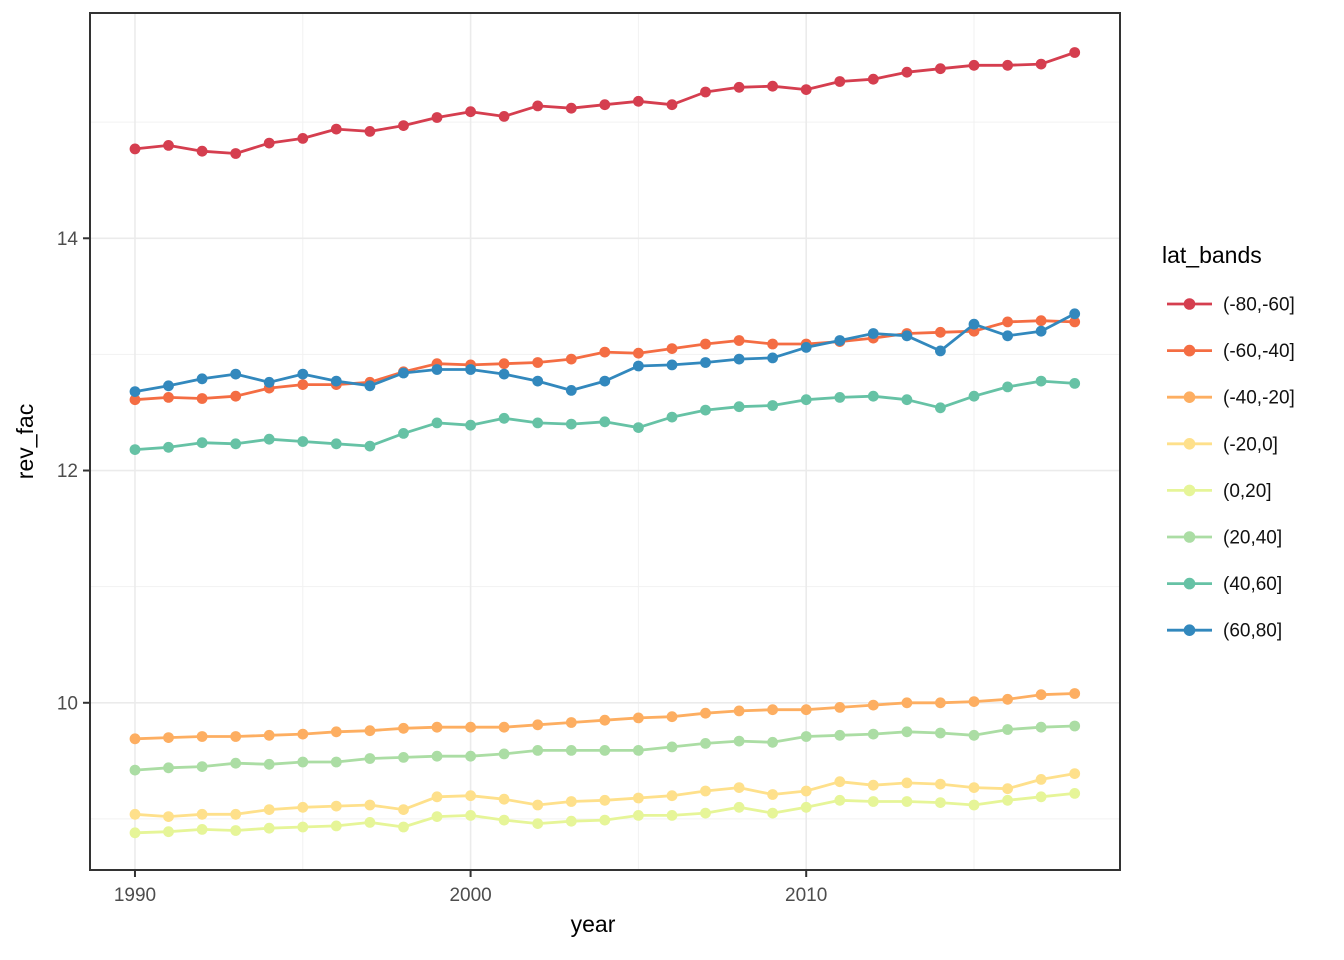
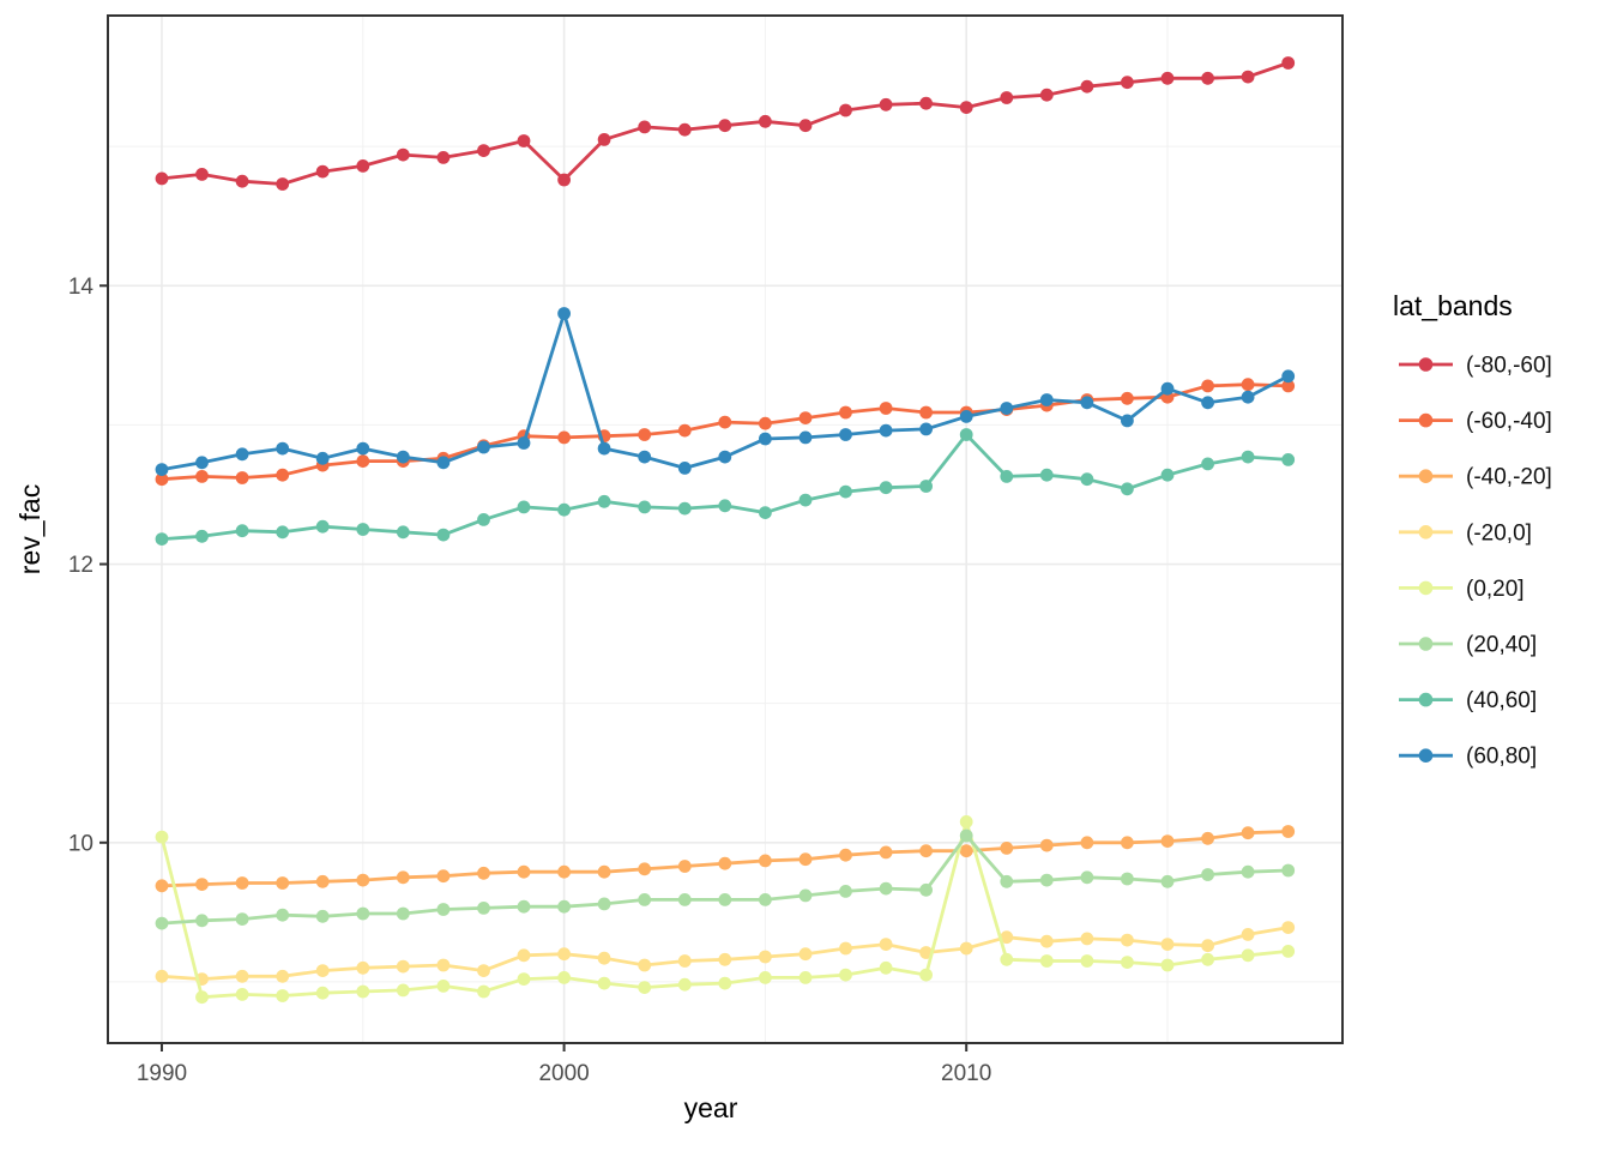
(0,20]/1990: 8.88 -> 10.04
(-80,-60]/2000: 15.09 -> 14.76
(60,80]/2000: 12.87 -> 13.80
(0,20]/2010: 9.10 -> 10.15
(20,40]/2010: 9.71 -> 10.05
(40,60]/2010: 12.61 -> 12.93
